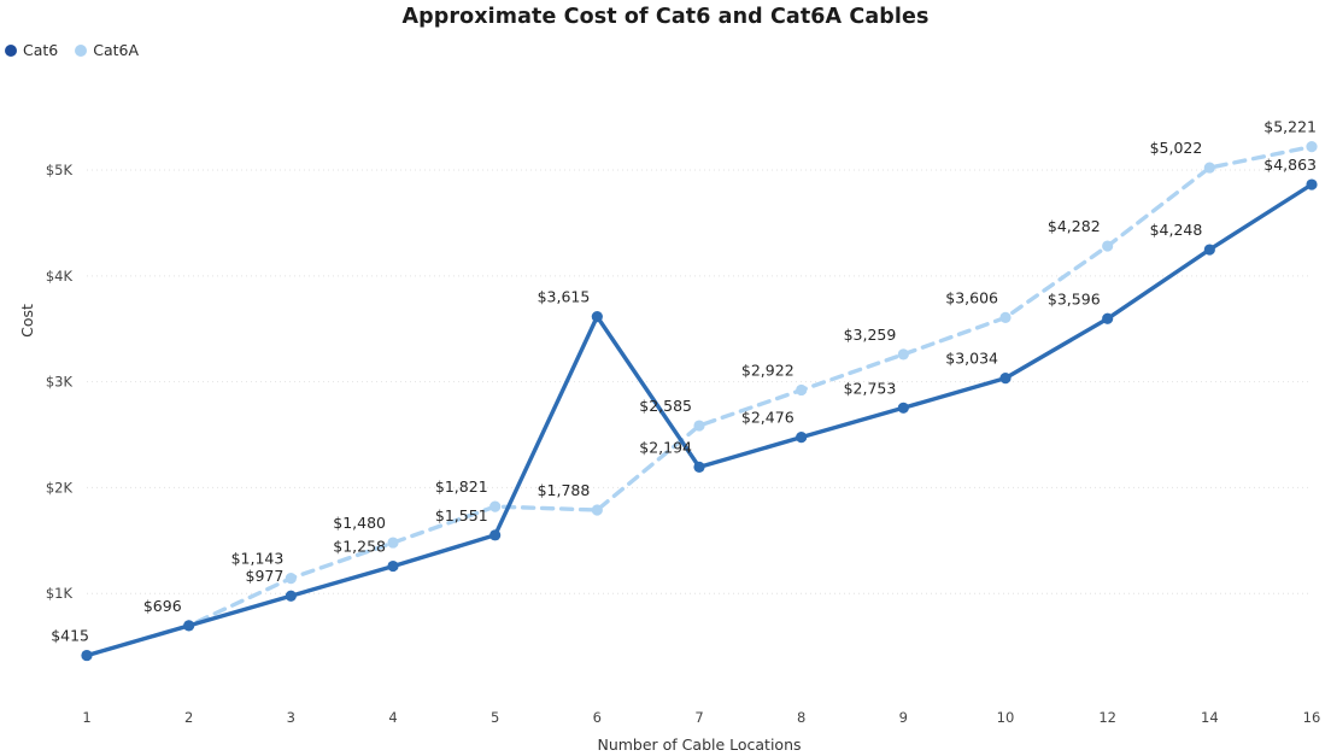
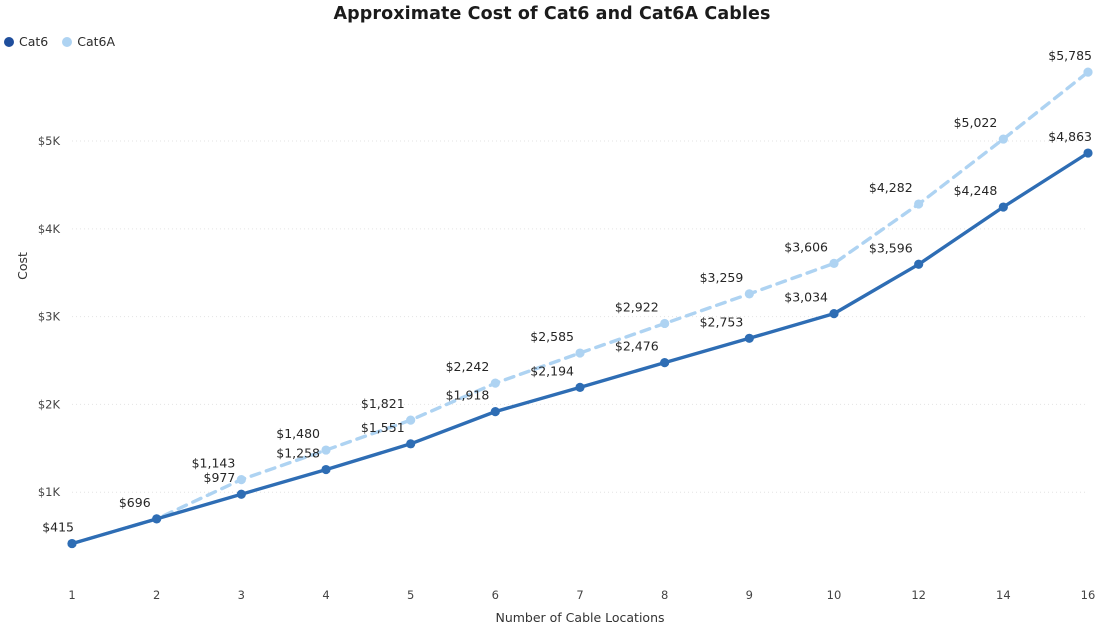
Cat6/6: $3,615 -> $1,918
Cat6A/6: $1,788 -> $2,242
Cat6A/16: $5,221 -> $5,785
